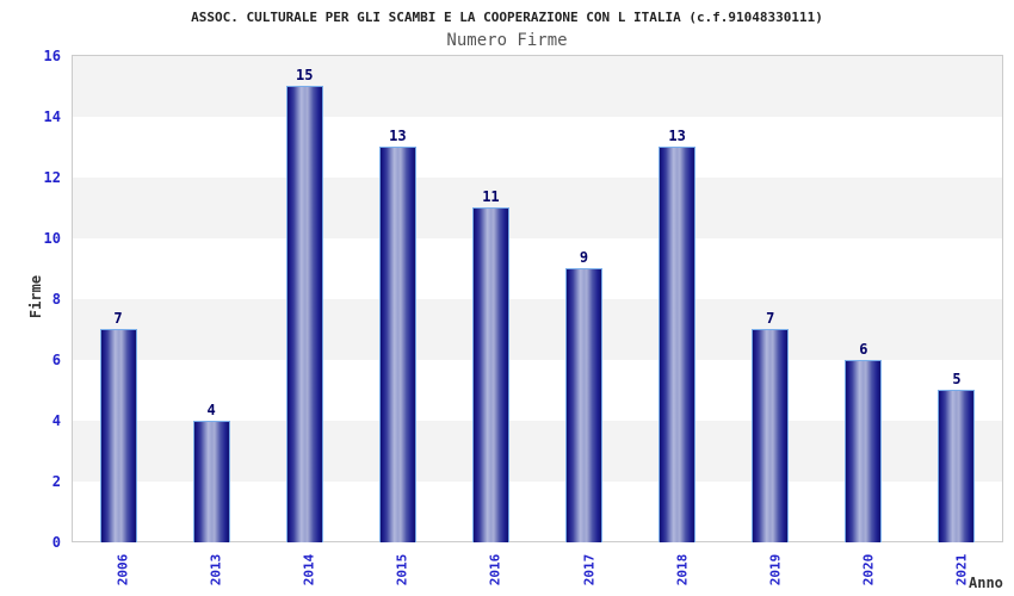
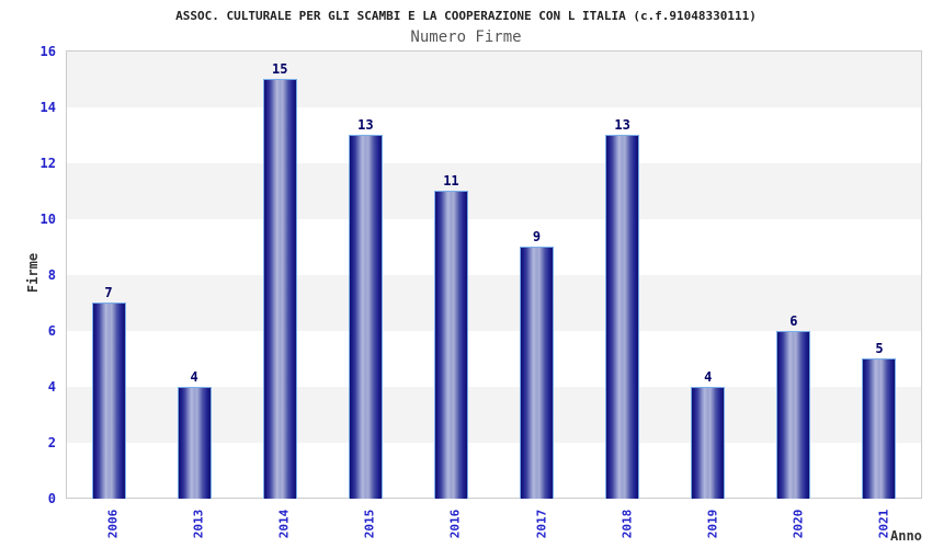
2019: 7 -> 4
